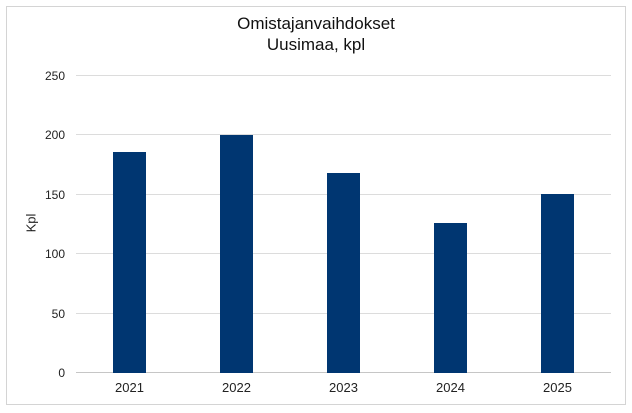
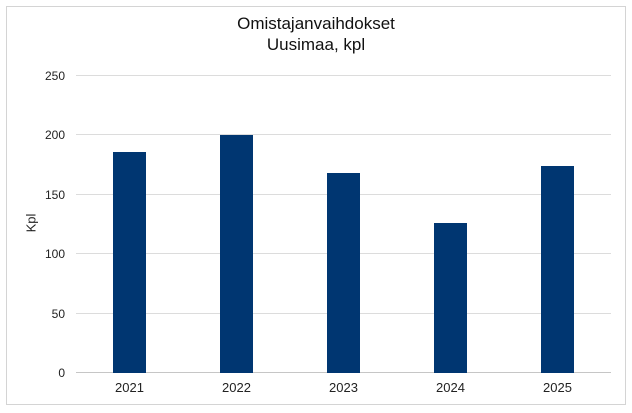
2025: 151 -> 174
